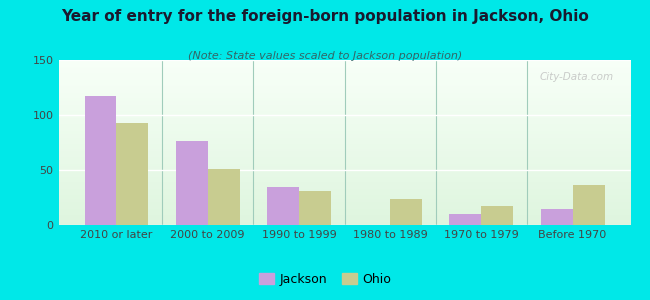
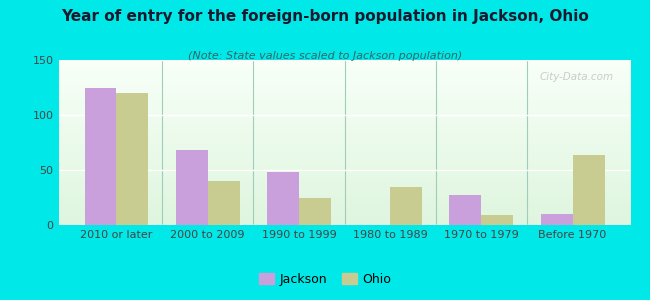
Jackson/2010 or later: 117 -> 125
Ohio/2010 or later: 93 -> 120
Jackson/2000 to 2009: 76 -> 68
Ohio/2000 to 2009: 51 -> 40
Jackson/1990 to 1999: 35 -> 48
Ohio/1990 to 1999: 31 -> 25
Ohio/1980 to 1989: 24 -> 35
Jackson/1970 to 1979: 10 -> 27
Ohio/1970 to 1979: 17 -> 9
Jackson/Before 1970: 15 -> 10
Ohio/Before 1970: 36 -> 64
